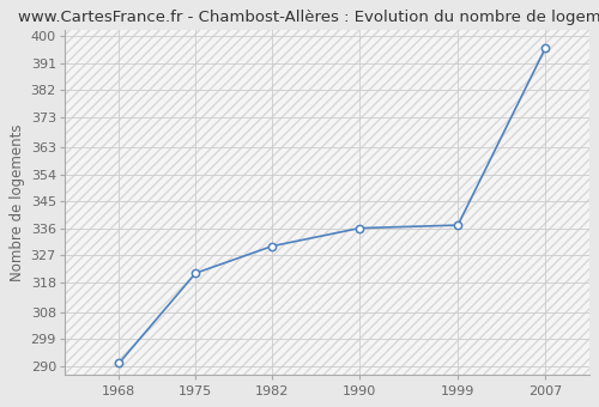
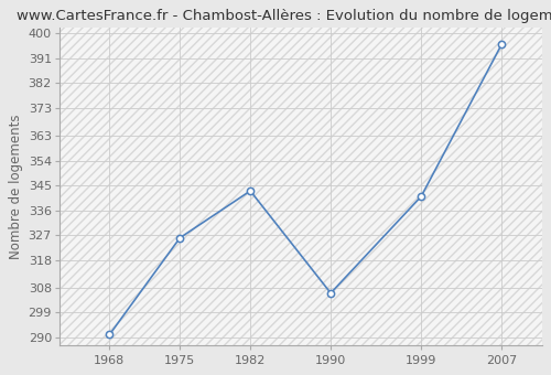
1975: 321 -> 326
1982: 330 -> 343
1990: 336 -> 306
1999: 337 -> 341
